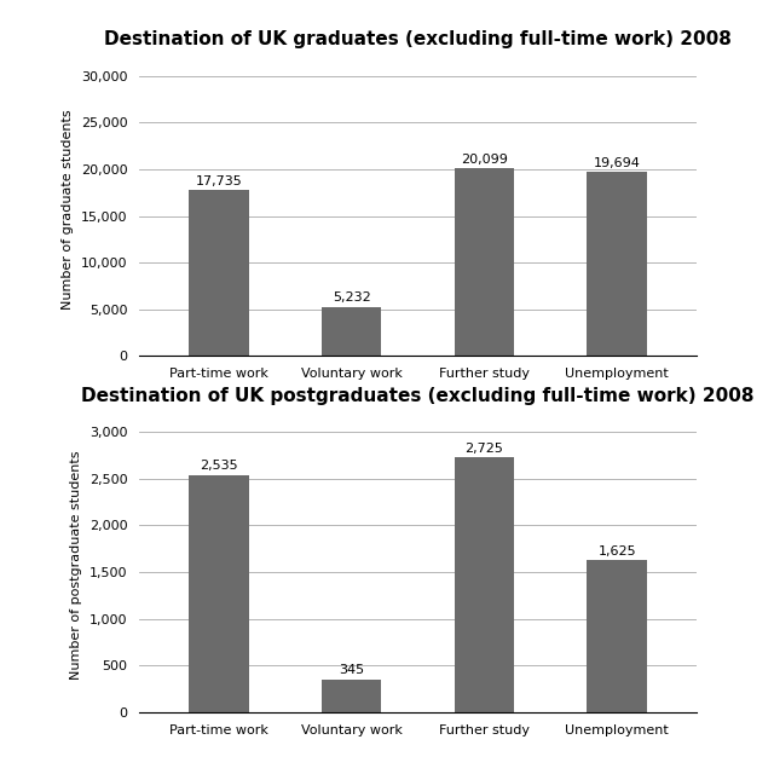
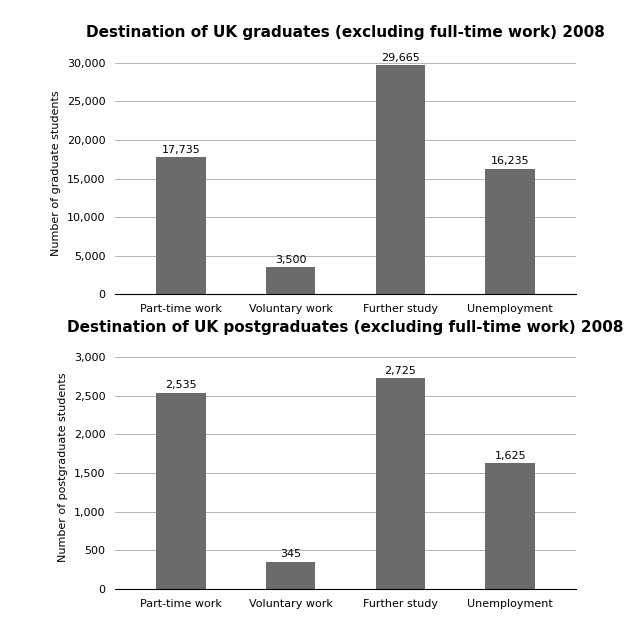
Destination of UK graduates (excluding full-time work) 2008/Voluntary work: 5,232 -> 3,500
Destination of UK graduates (excluding full-time work) 2008/Further study: 20,099 -> 29,665
Destination of UK graduates (excluding full-time work) 2008/Unemployment: 19,694 -> 16,235
